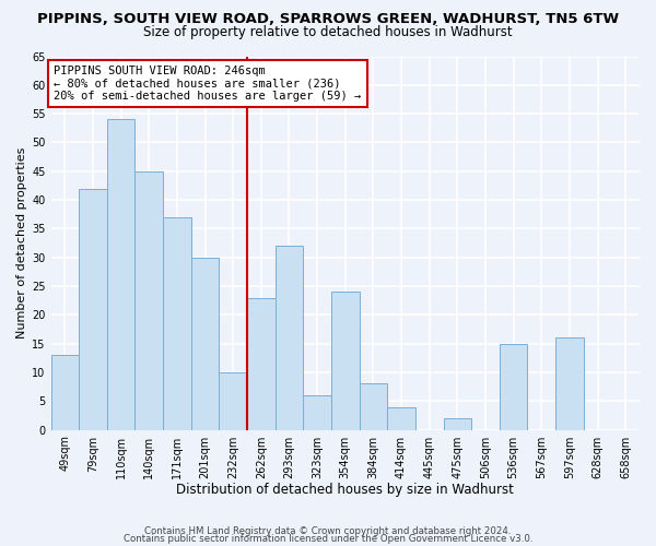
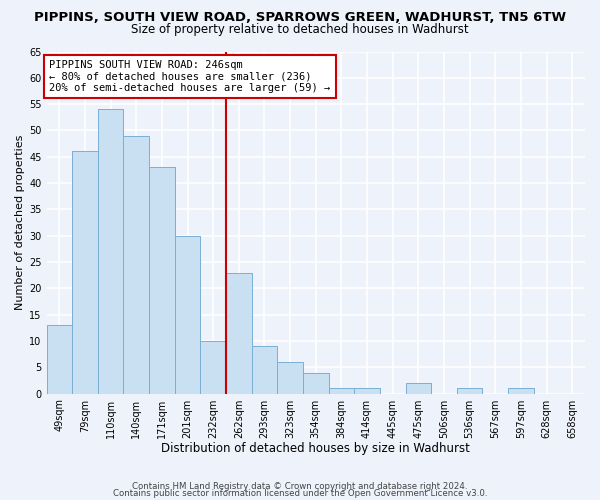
79sqm: 42 -> 46
140sqm: 45 -> 49
171sqm: 37 -> 43
293sqm: 32 -> 9
354sqm: 24 -> 4
384sqm: 8 -> 1
414sqm: 4 -> 1
536sqm: 15 -> 1
597sqm: 16 -> 1
